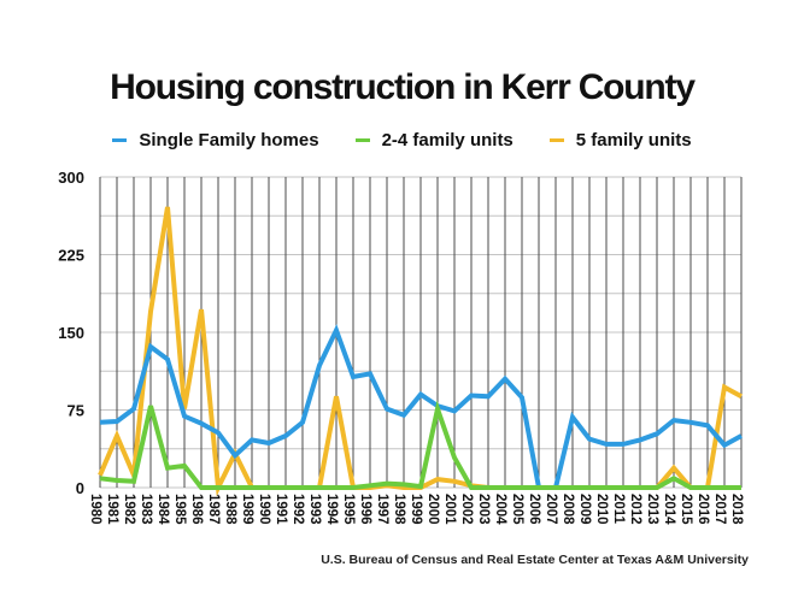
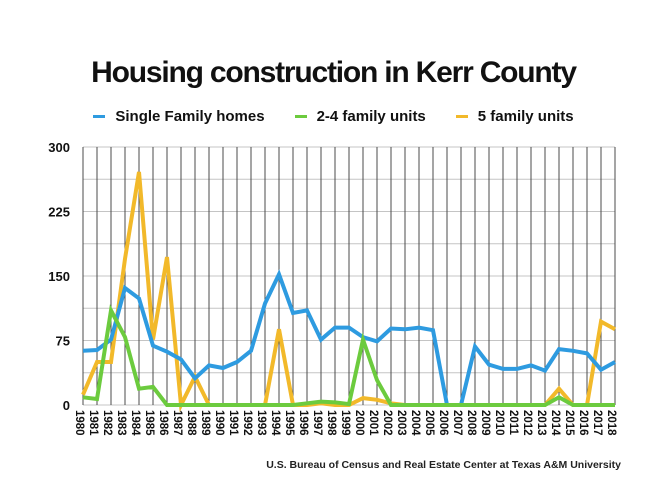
2-4 family units/1982: 10 -> 110
5 family units/1982: 10 -> 50
Single Family homes/1998: 70 -> 90
Single Family homes/2004: 100 -> 90
Single Family homes/2013: 50 -> 40
